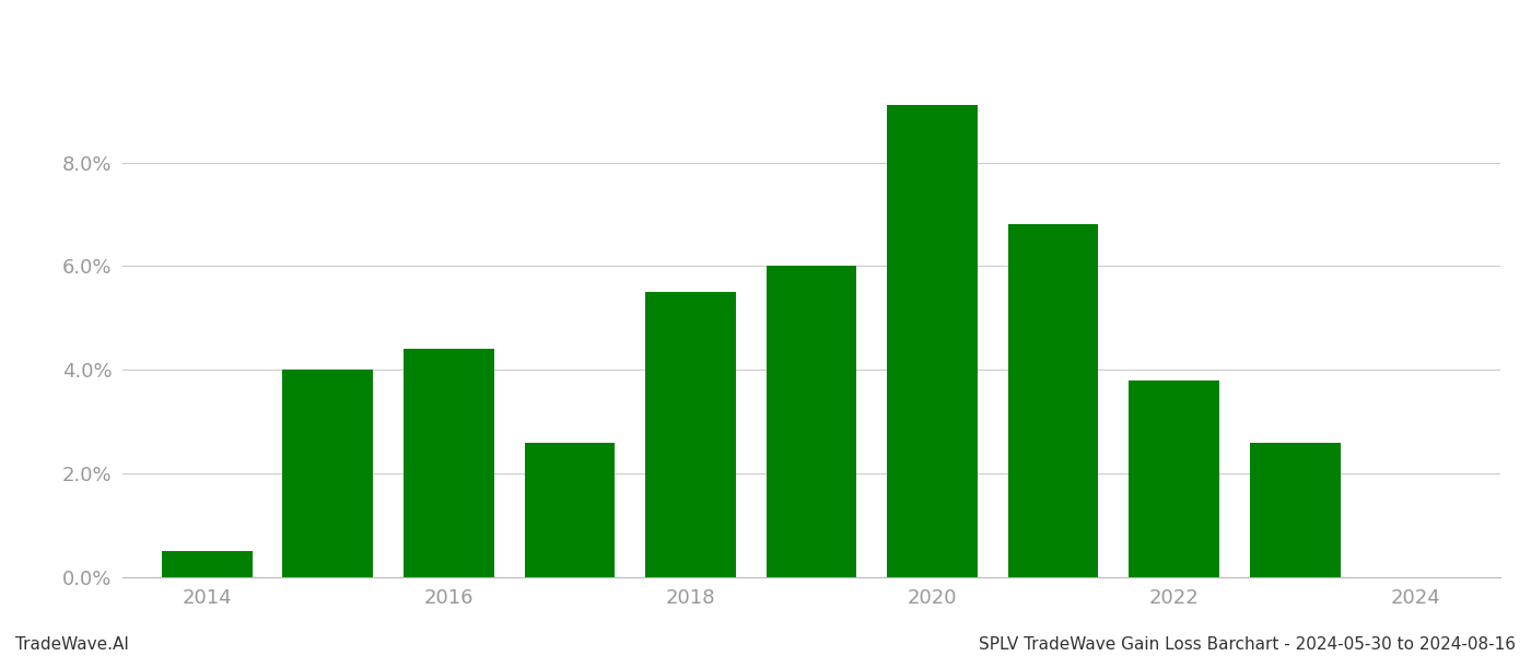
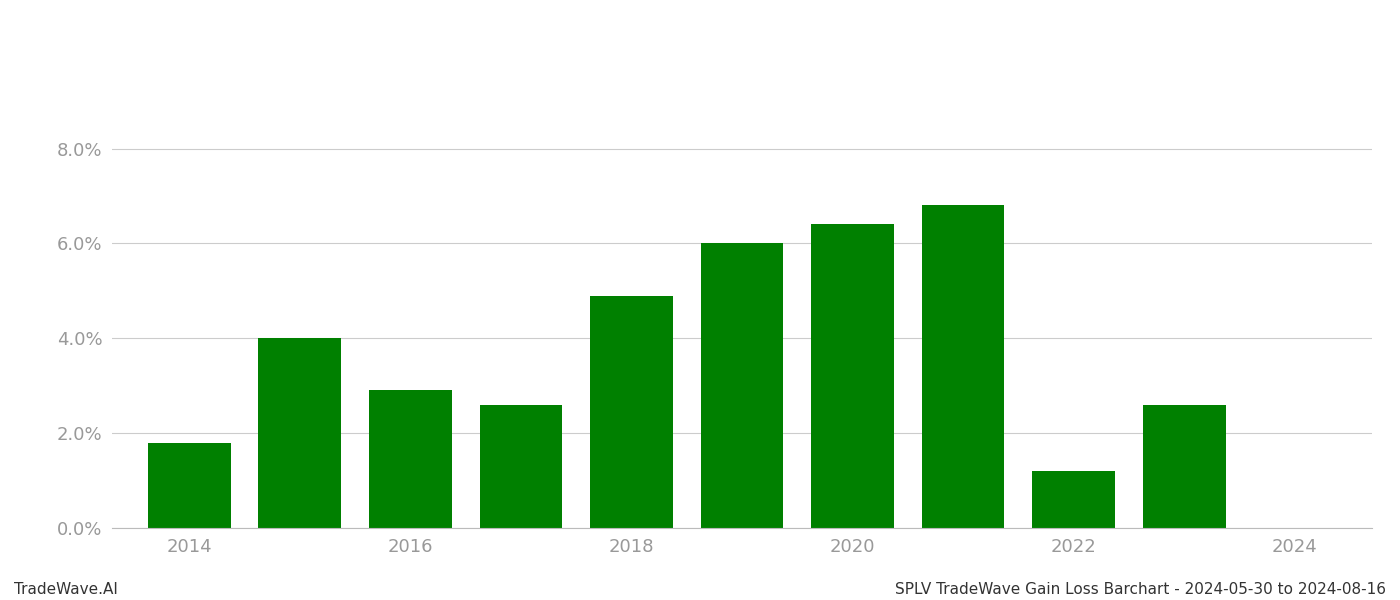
2014: 0.5% -> 1.8%
2016: 4.4% -> 2.9%
2018: 5.5% -> 4.9%
2020: 9.1% -> 6.4%
2022: 3.8% -> 1.2%
